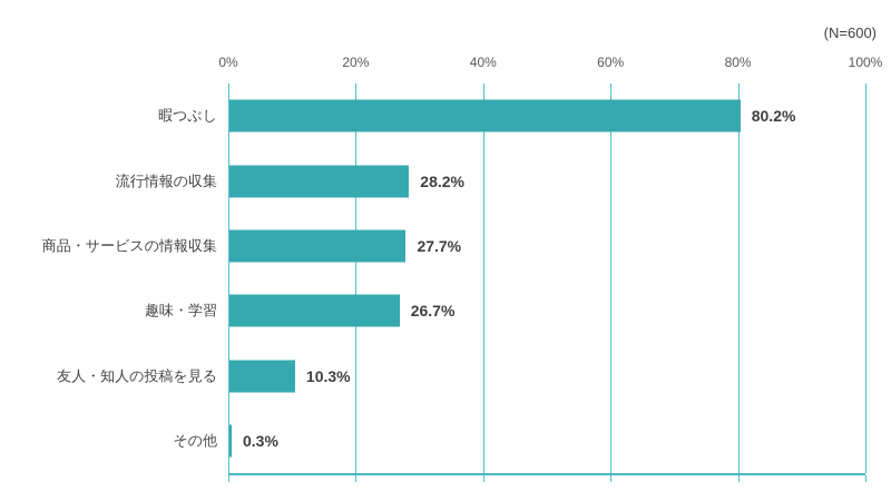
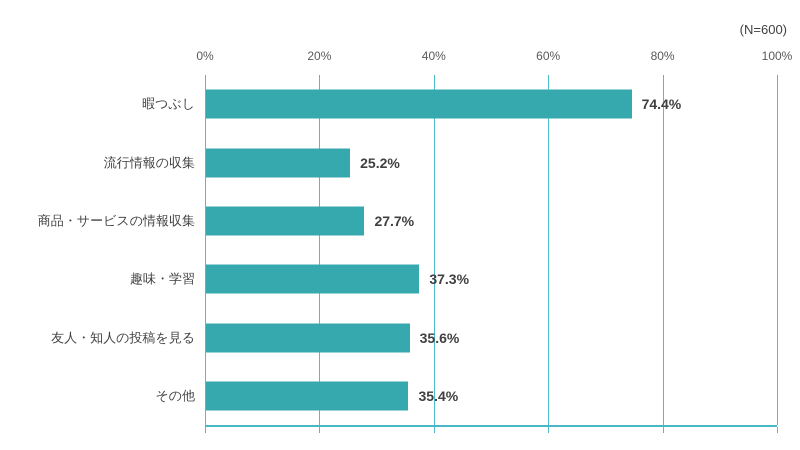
暇つぶし: 80.2% -> 74.4%
流行情報の収集: 28.2% -> 25.2%
趣味・学習: 26.7% -> 37.3%
友人・知人の投稿を見る: 10.3% -> 35.6%
その他: 0.3% -> 35.4%
